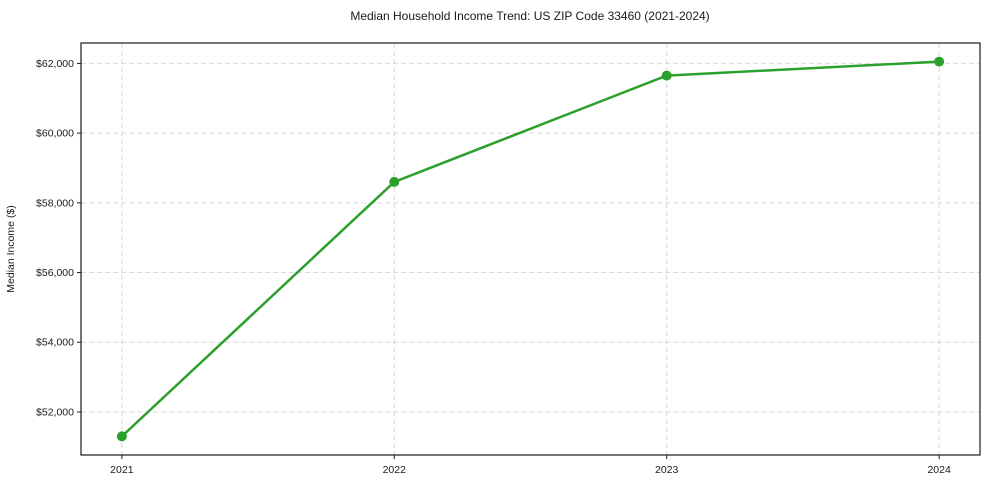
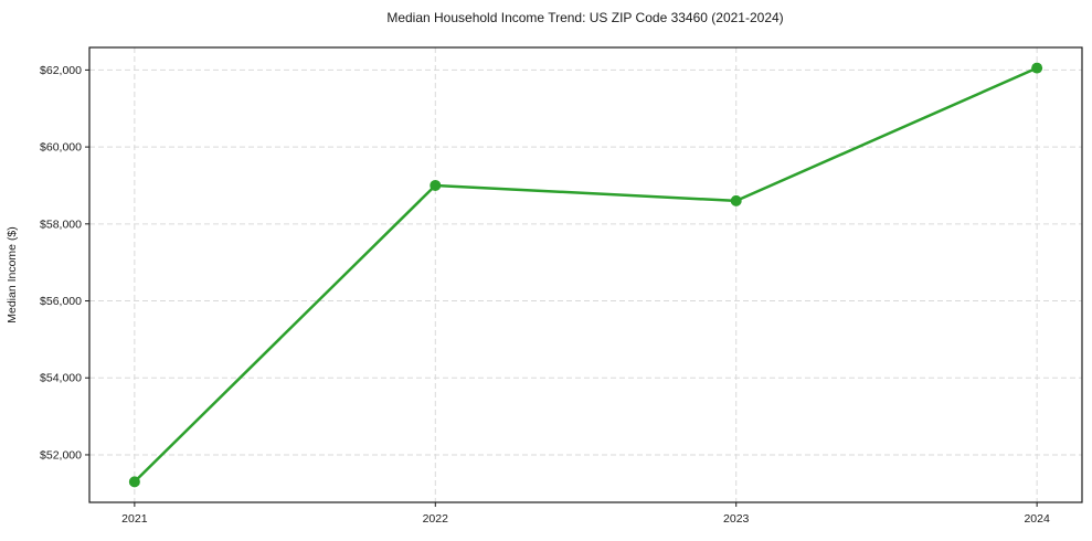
2022: $58600 -> $59000
2023: $61600 -> $58600
